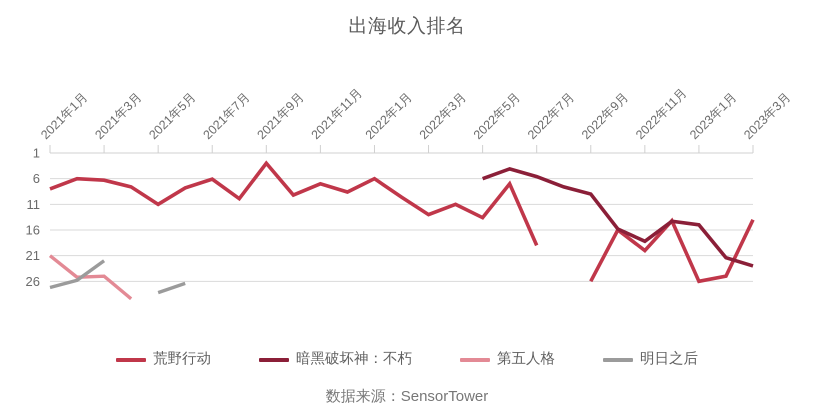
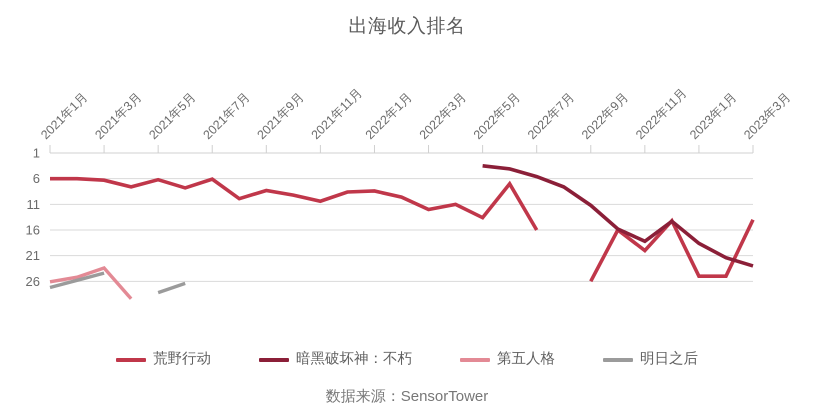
荒野行动/2021年1月: 8 -> 6
第五人格/2021年1月: 21 -> 26
第五人格/2021年3月: 25 -> 23
明日之后/2021年3月: 22 -> 24
荒野行动/2021年5月: 11 -> 6
荒野行动/2021年9月: 3 -> 8
荒野行动/2021年11月: 7 -> 10
荒野行动/2022年1月: 6 -> 8
荒野行动/2022年3月: 13 -> 12
暗黑破坏神：不朽/2022年5月: 6 -> 4
荒野行动/2022年7月: 19 -> 16
暗黑破坏神：不朽/2022年9月: 9 -> 11
荒野行动/2023年1月: 26 -> 25
暗黑破坏神：不朽/2023年1月: 15 -> 19
